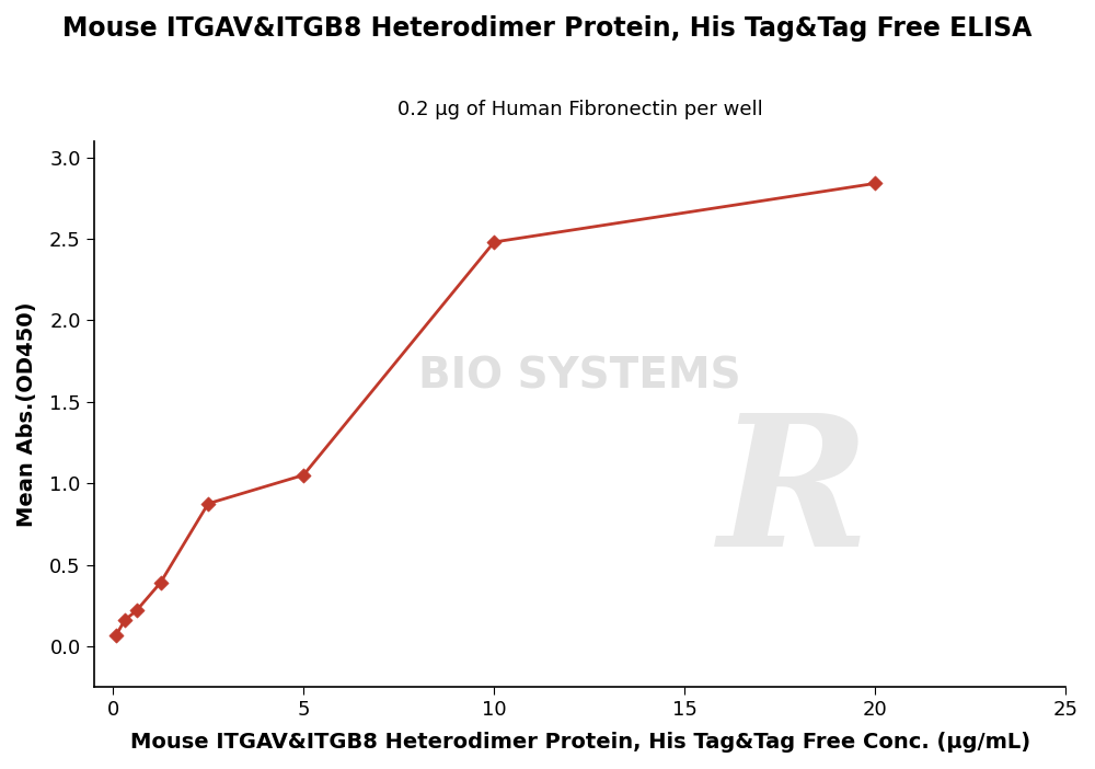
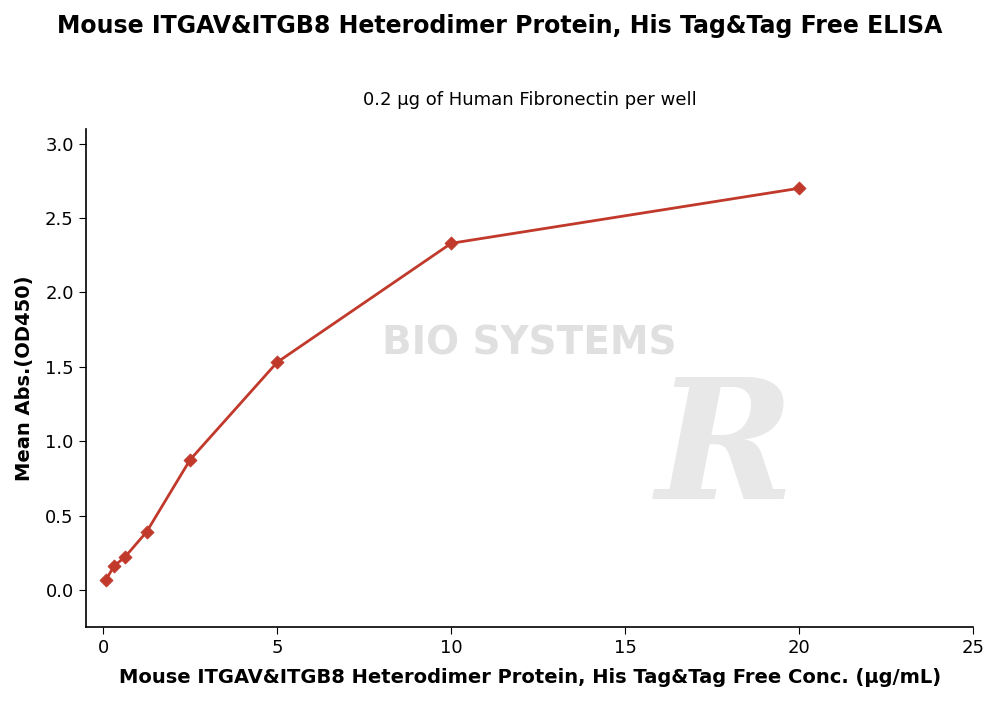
5: 1.05 -> 1.53
10: 2.48 -> 2.33
20: 2.84 -> 2.70
